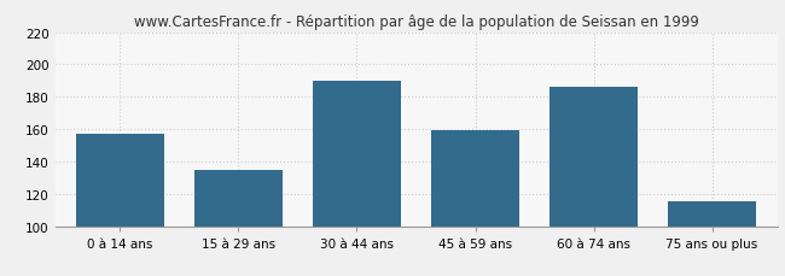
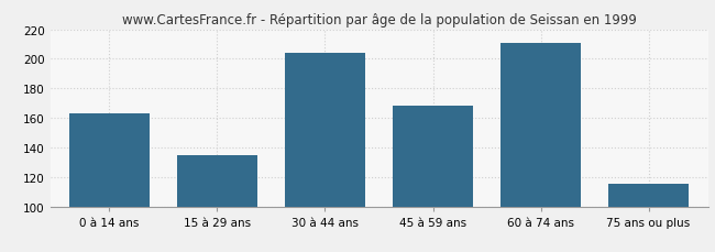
0 à 14 ans: 157 -> 163
30 à 44 ans: 190 -> 204
45 à 59 ans: 159 -> 168
60 à 74 ans: 186 -> 211
